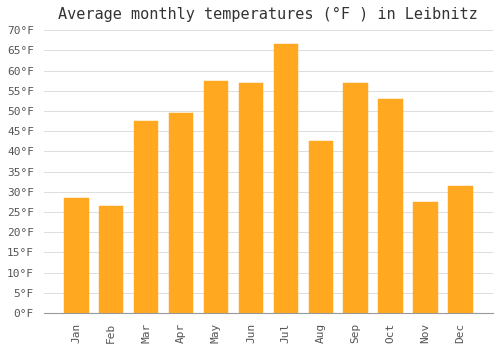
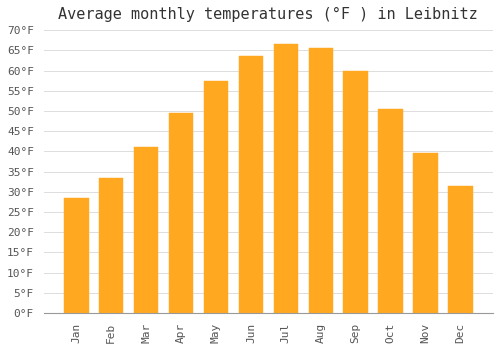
Feb: 26.5°F -> 33.5°F
Mar: 47.5°F -> 41.0°F
Jun: 57.0°F -> 63.5°F
Aug: 42.5°F -> 65.5°F
Sep: 57.0°F -> 60.0°F
Oct: 53.0°F -> 50.5°F
Nov: 27.5°F -> 39.5°F
